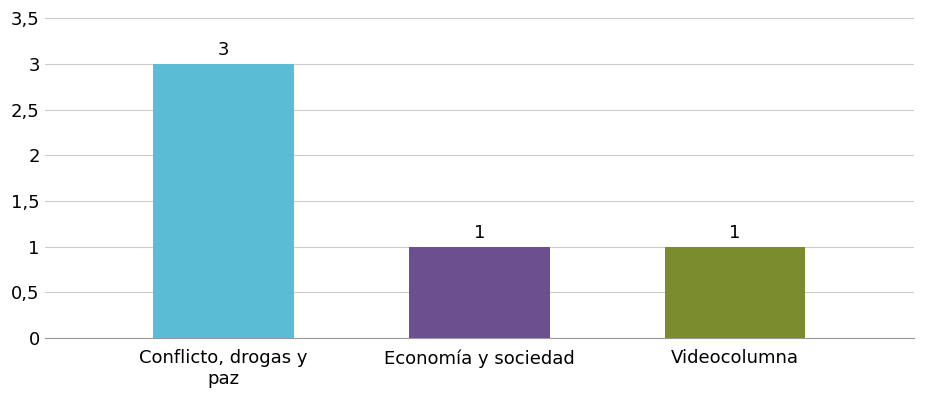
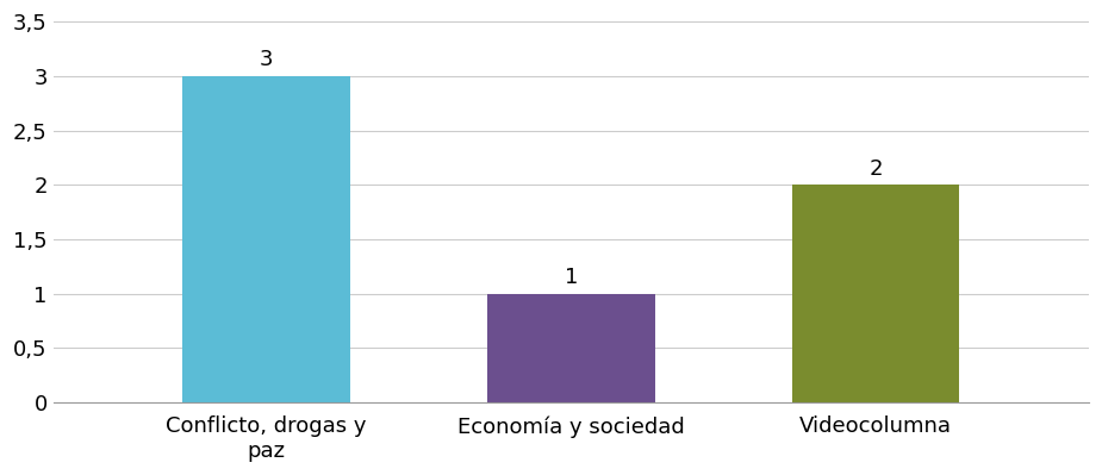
Videocolumna: 1 -> 2
